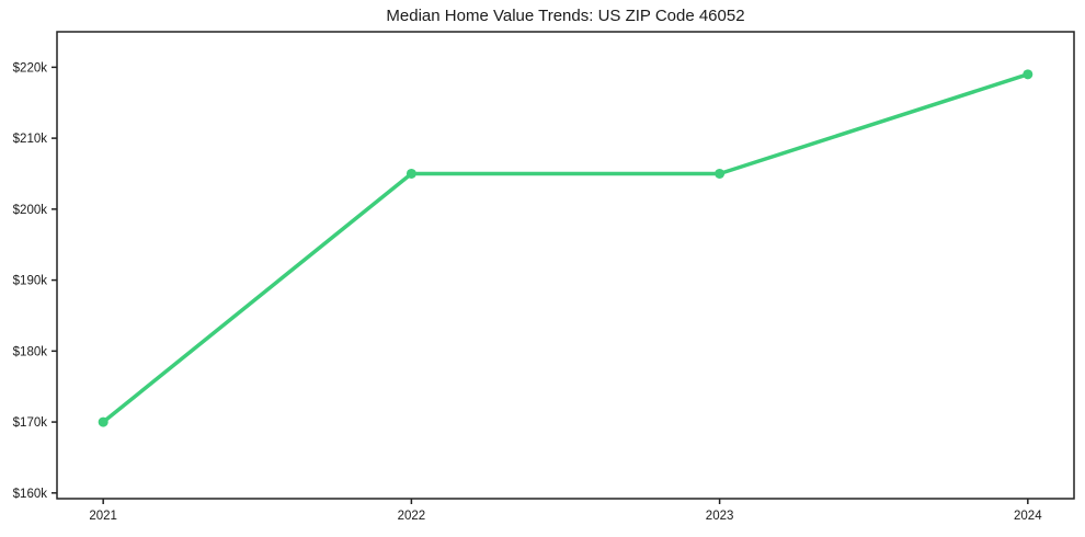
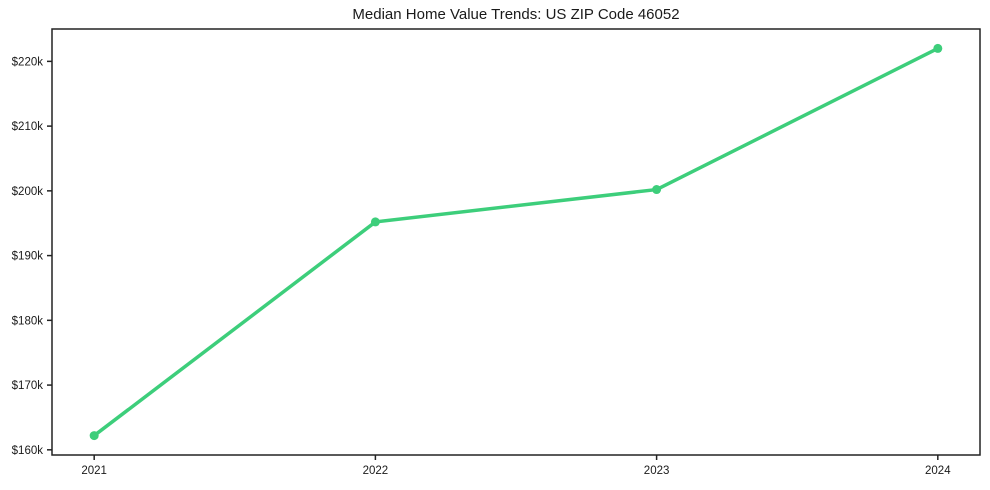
2021: $170k -> $162k
2022: $205k -> $195k
2023: $205k -> $200k
2024: $219k -> $222k
